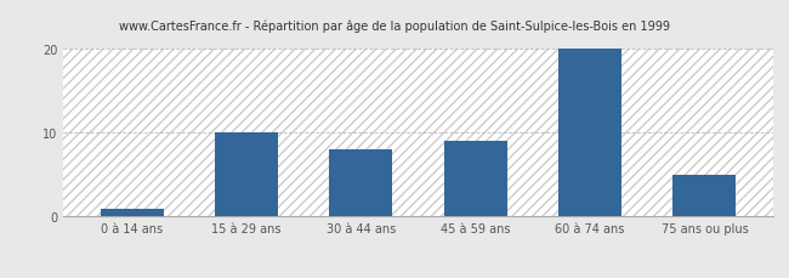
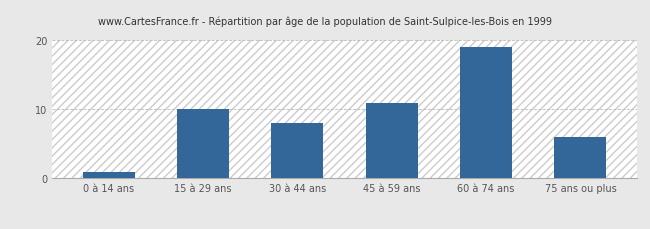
45 à 59 ans: 9 -> 11
60 à 74 ans: 20 -> 19
75 ans ou plus: 5 -> 6
